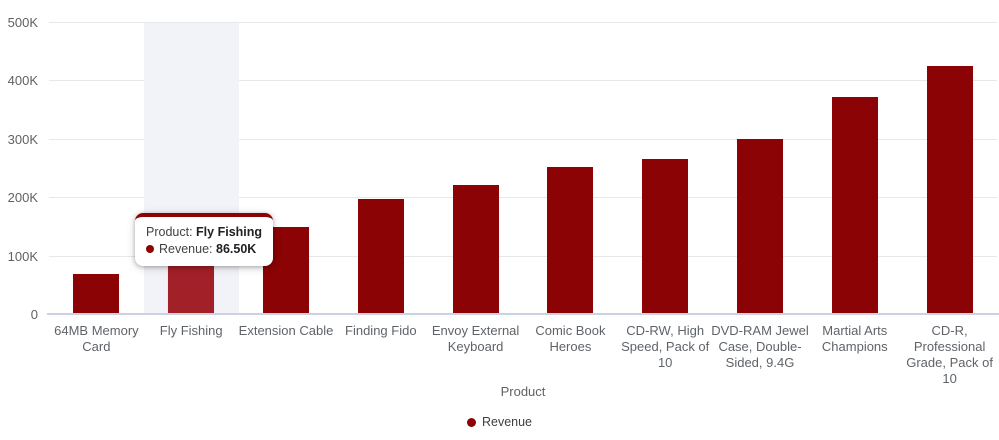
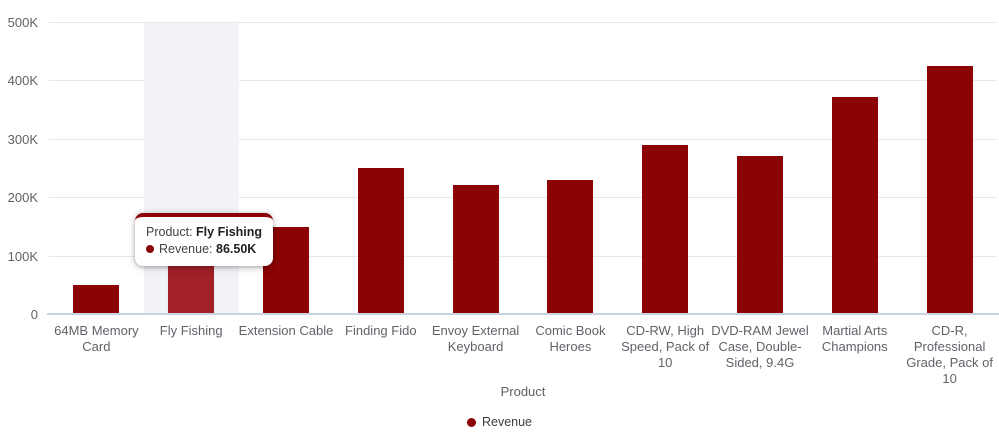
64MB Memory Card: 70K -> 50K
Finding Fido: 200K -> 250K
Comic Book Heroes: 250K -> 230K
CD-RW, High Speed, Pack of 10: 260K -> 290K
DVD-RAM Jewel Case, Double-Sided, 9.4G: 300K -> 270K
